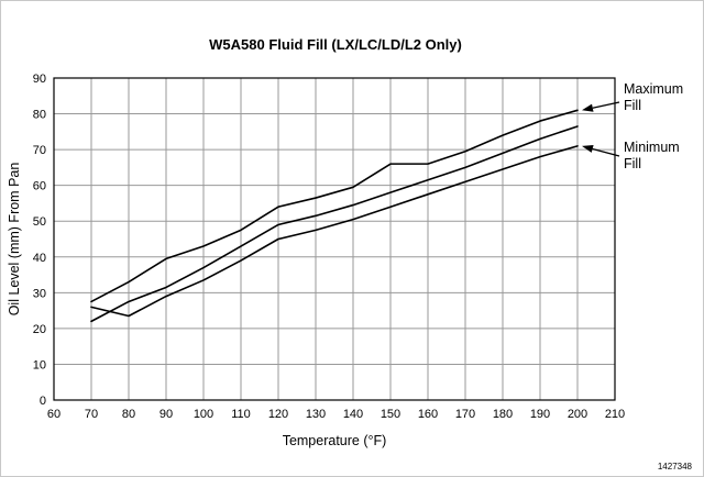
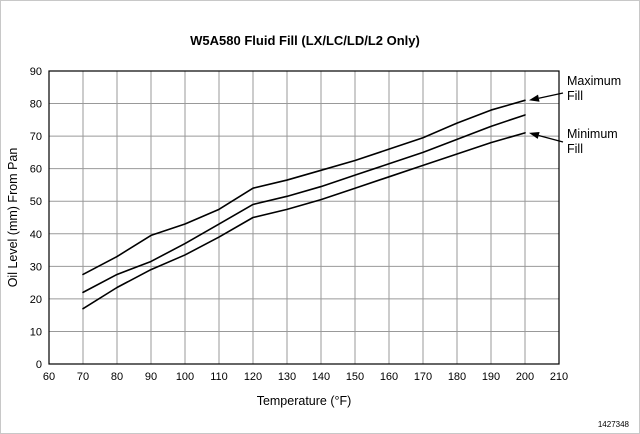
Minimum Fill/70: 26 -> 17
Maximum Fill/150: 66 -> 62
